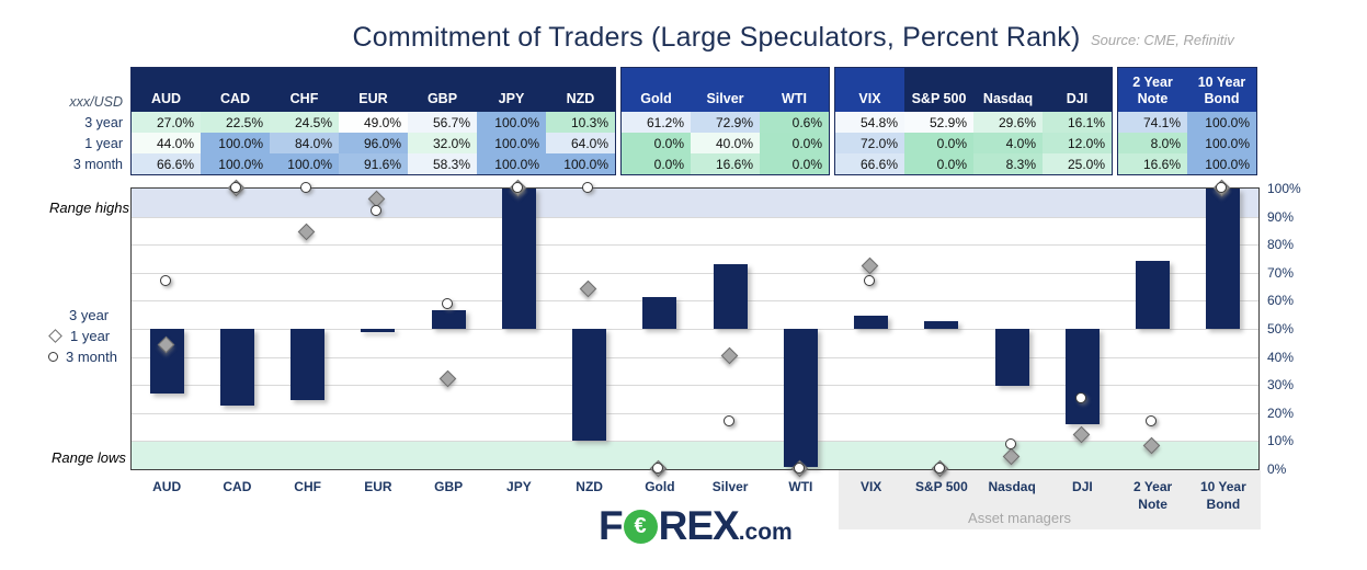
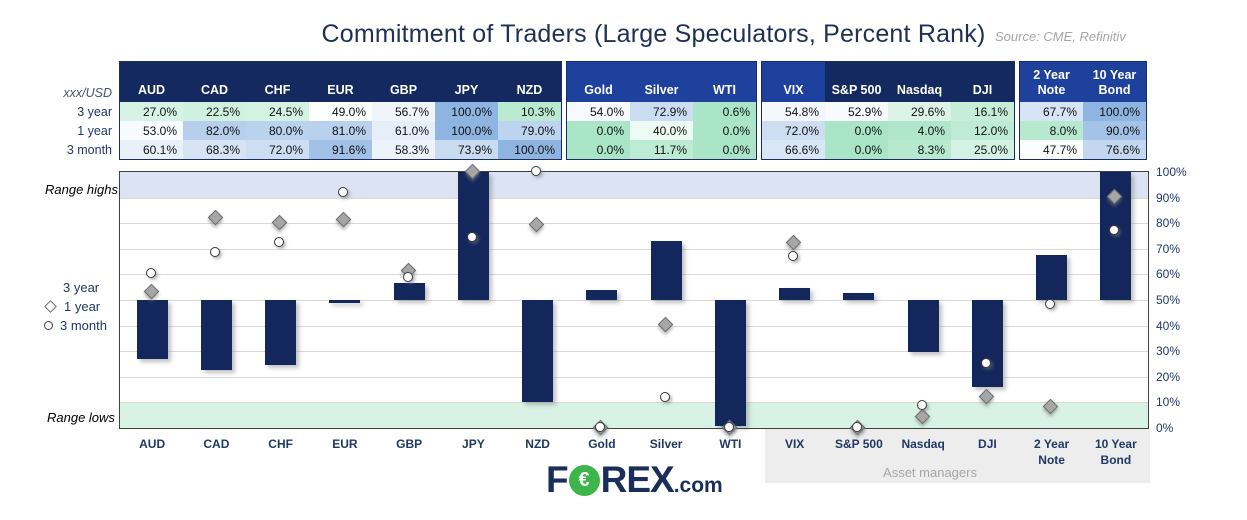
1 year/AUD: 44.0% -> 53.0%
3 month/AUD: 66.6% -> 60.1%
1 year/CAD: 100.0% -> 82.0%
3 month/CAD: 100.0% -> 68.3%
1 year/CHF: 84.0% -> 80.0%
3 month/CHF: 100.0% -> 72.0%
1 year/EUR: 96.0% -> 81.0%
1 year/GBP: 32.0% -> 61.0%
3 month/JPY: 100.0% -> 73.9%
1 year/NZD: 64.0% -> 79.0%
3 year/Gold: 61.2% -> 54.0%
3 month/Silver: 16.6% -> 11.7%
3 year/2 Year Note: 74.1% -> 67.7%
3 month/2 Year Note: 16.6% -> 47.7%
1 year/10 Year Bond: 100.0% -> 90.0%
3 month/10 Year Bond: 100.0% -> 76.6%
